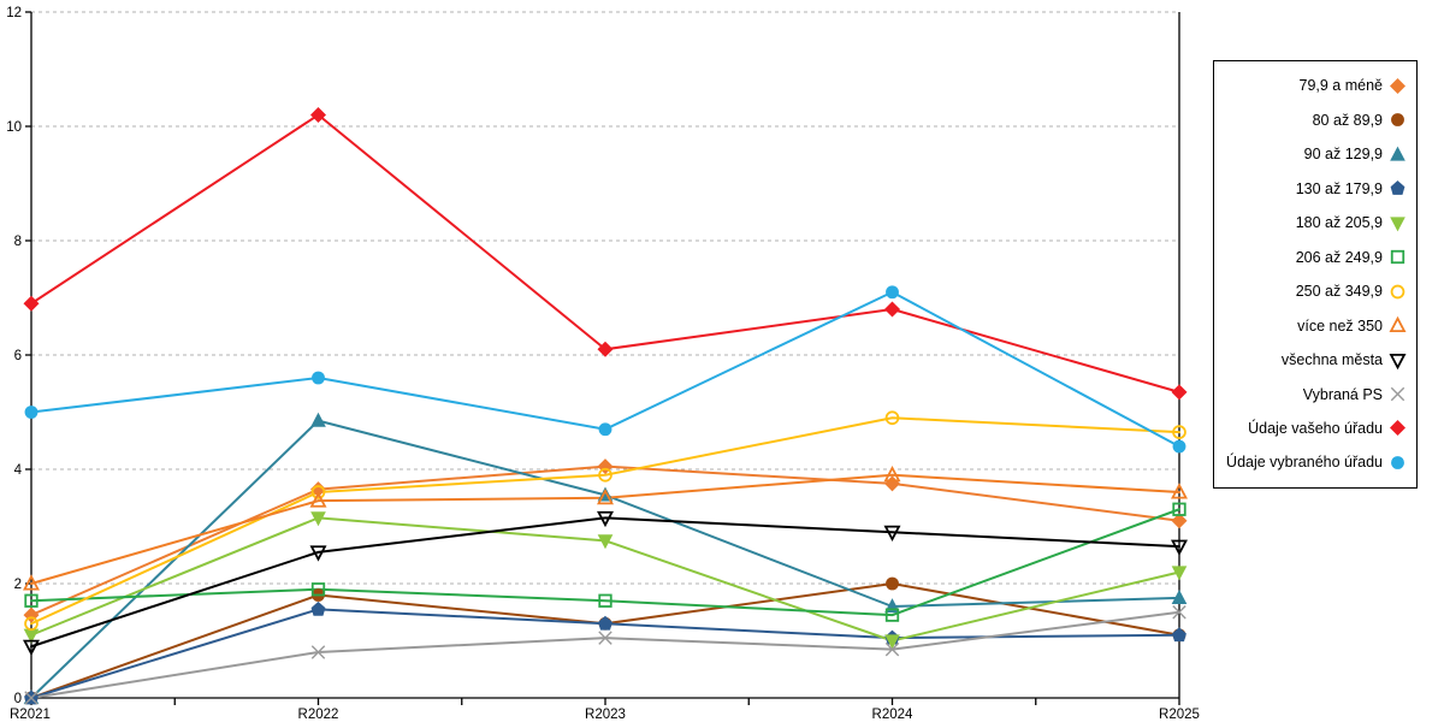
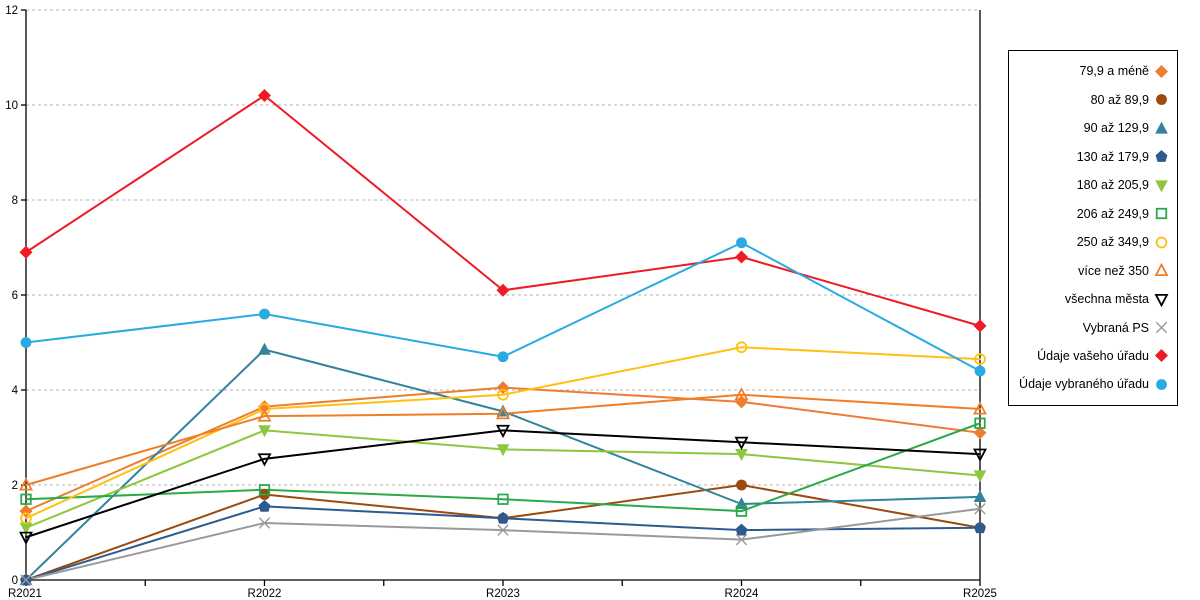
Vybraná PS/R2022: 0.8 -> 1.2
180 až 205,9/R2024: 1.0 -> 2.6
